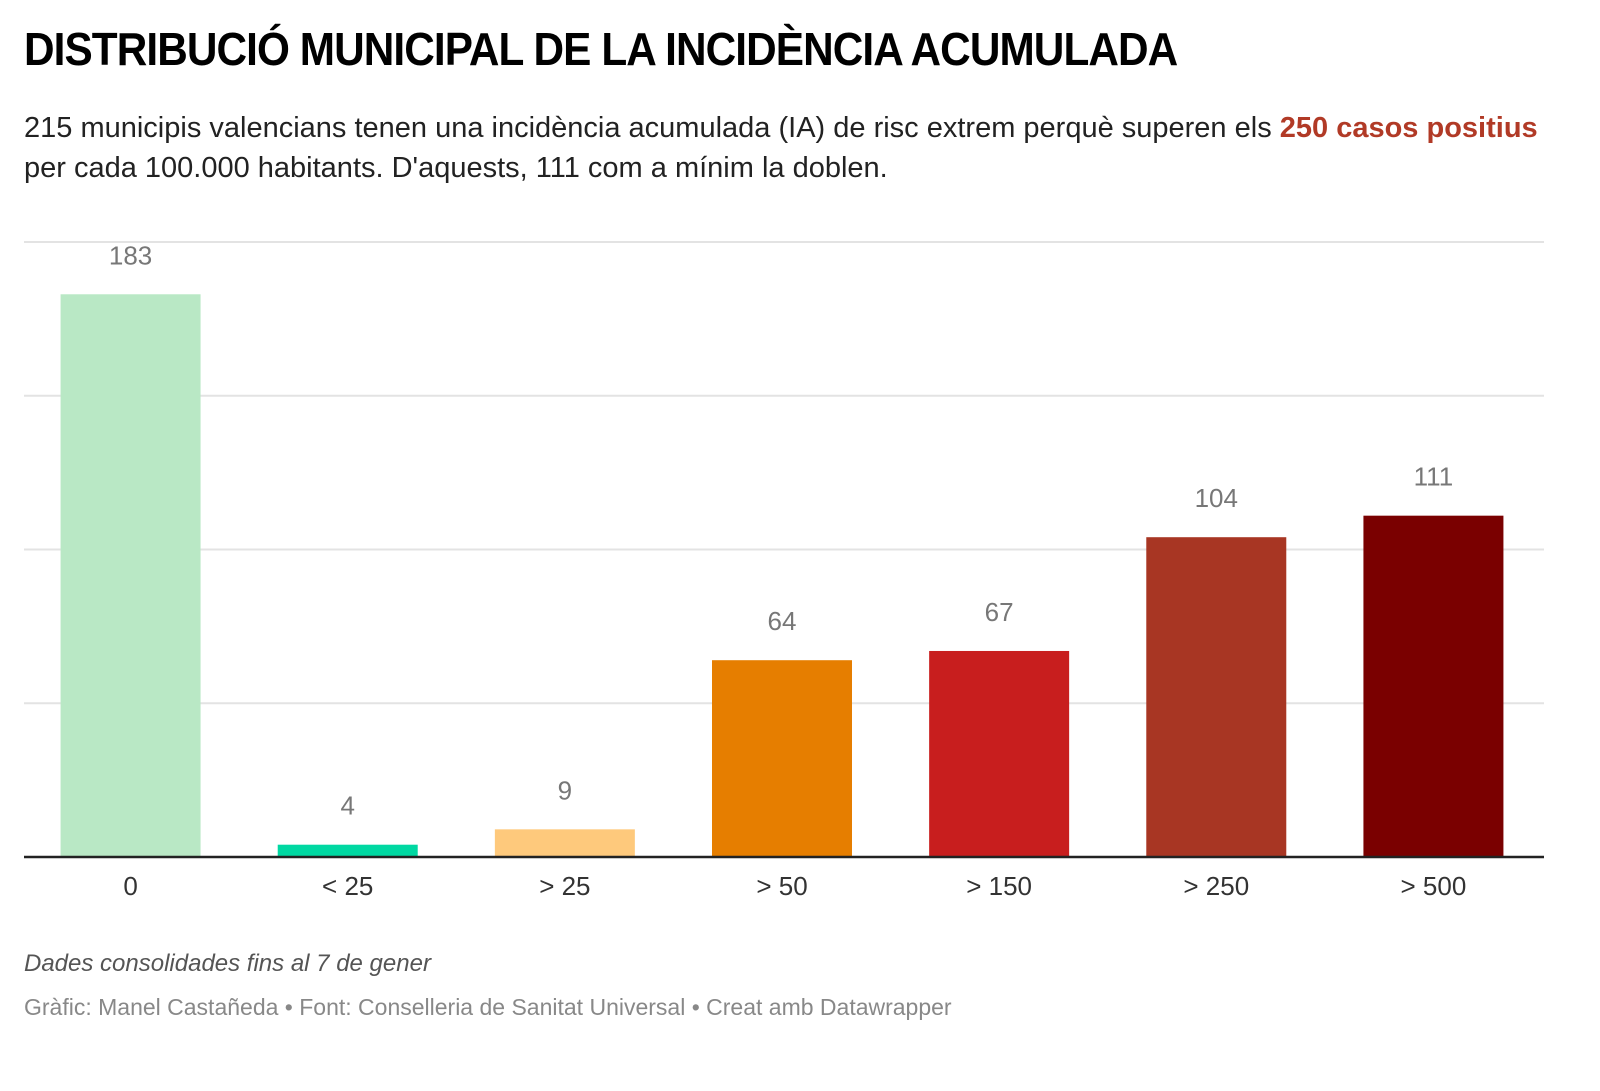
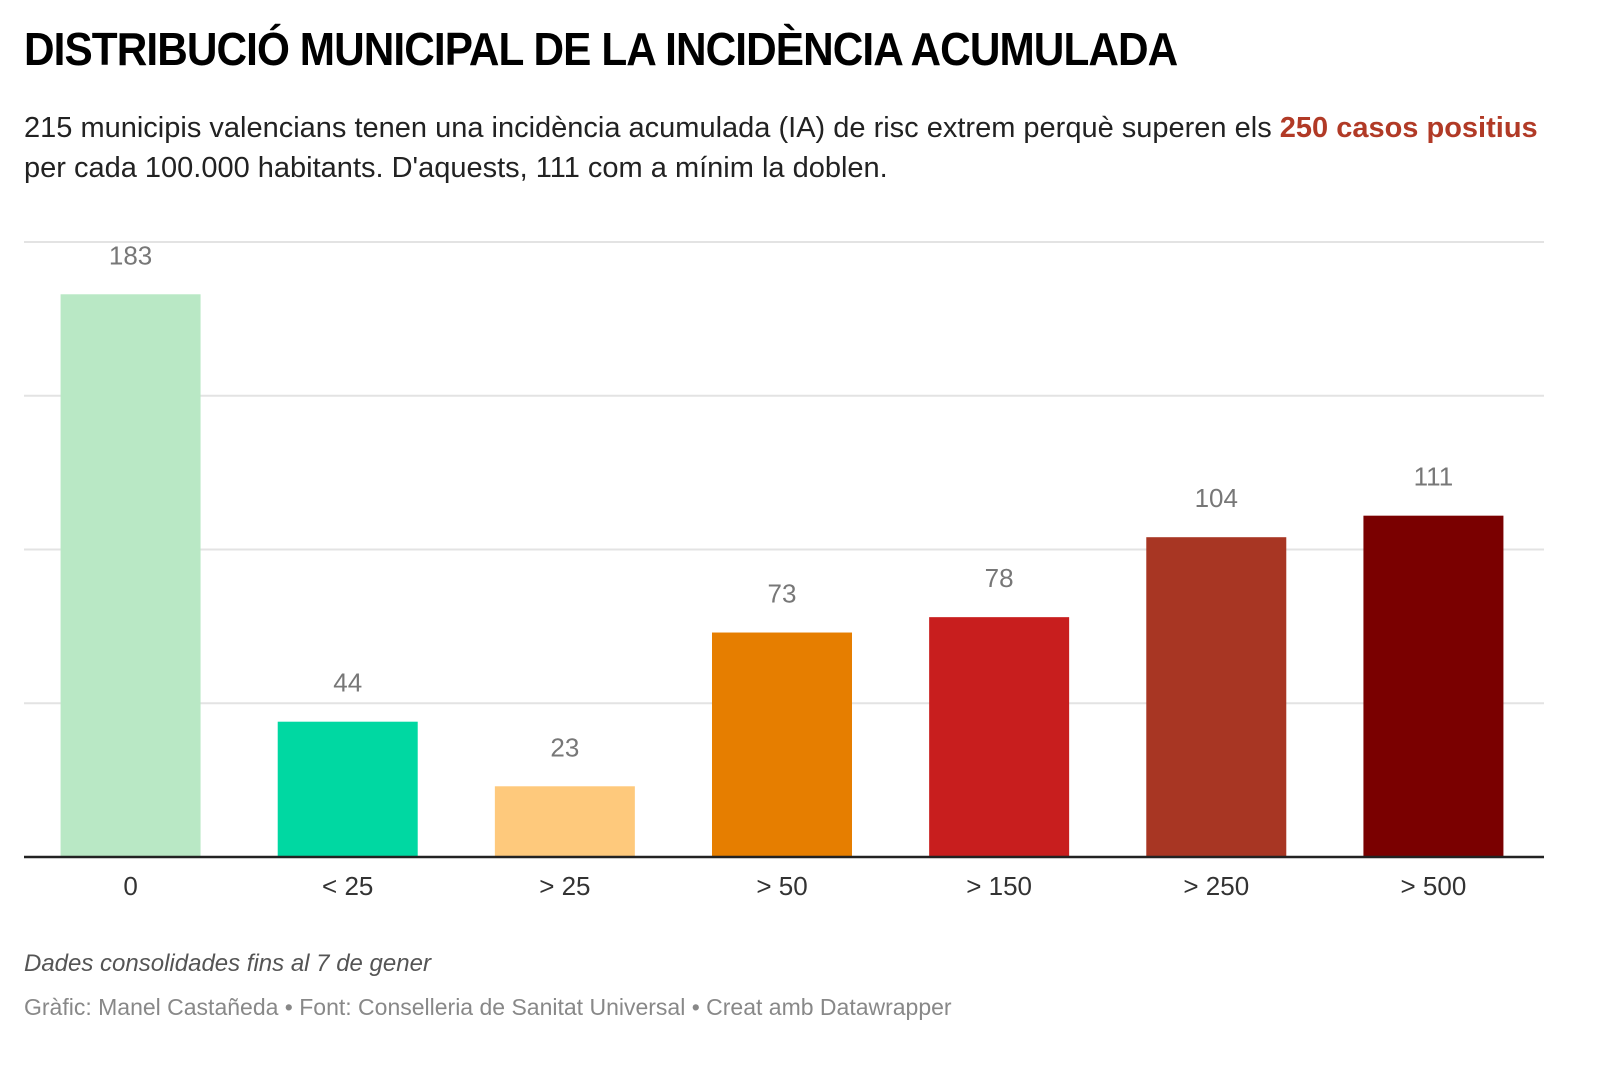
< 25: 4 -> 44
> 25: 9 -> 23
> 50: 64 -> 73
> 150: 67 -> 78
